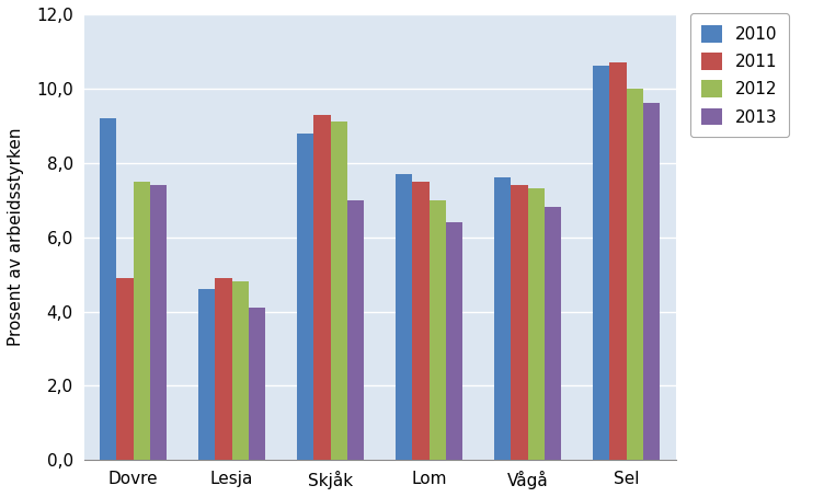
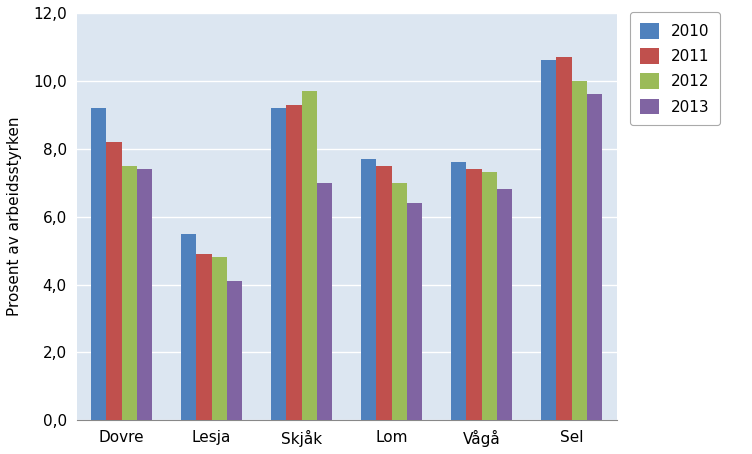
2011/Dovre: 4,9 -> 8,2
2010/Lesja: 4,6 -> 5,5
2010/Skjåk: 8,8 -> 9,2
2012/Skjåk: 9,1 -> 9,7
